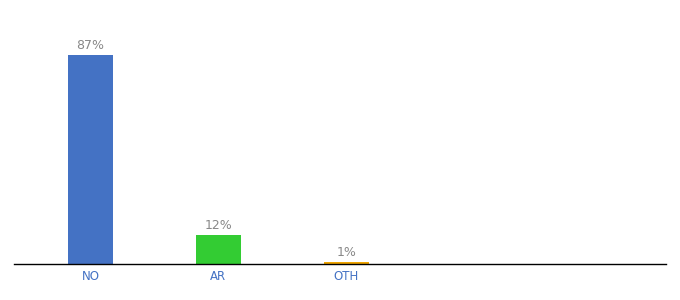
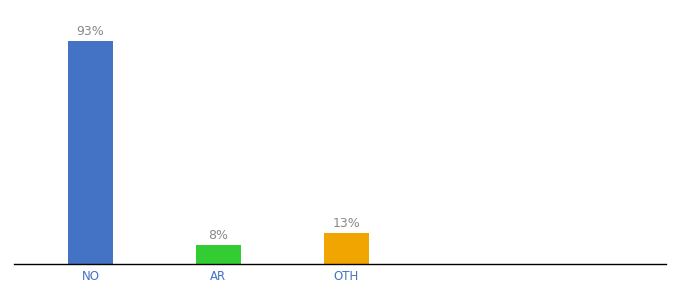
NO: 87% -> 93%
AR: 12% -> 8%
OTH: 1% -> 13%
